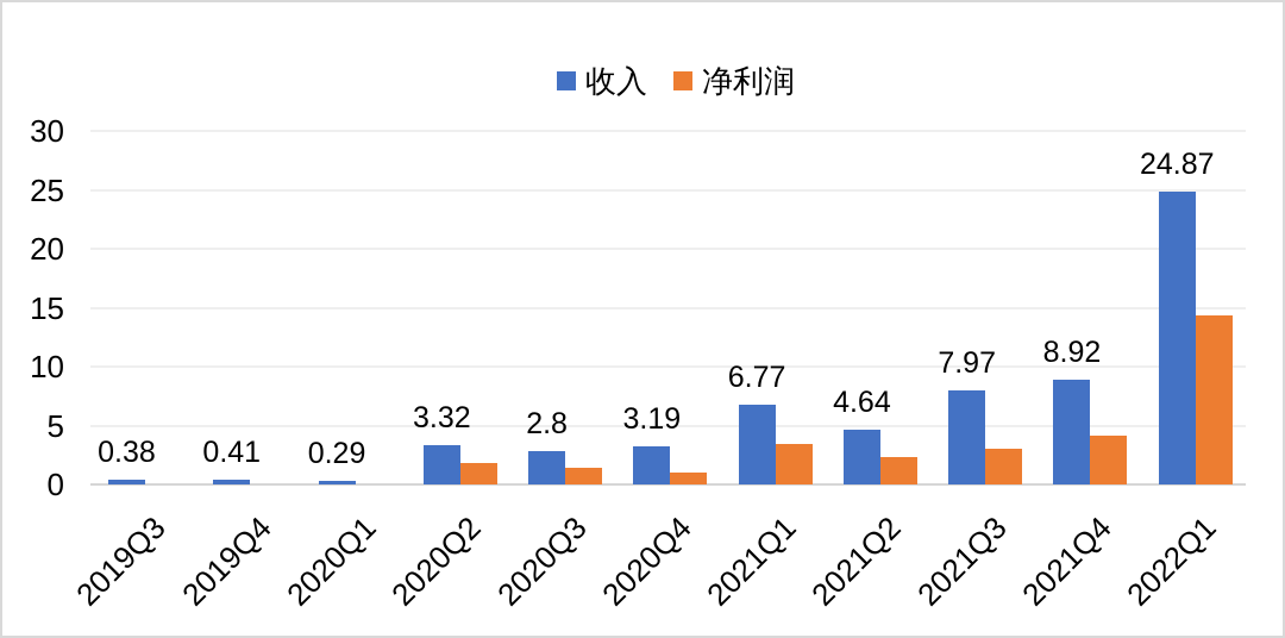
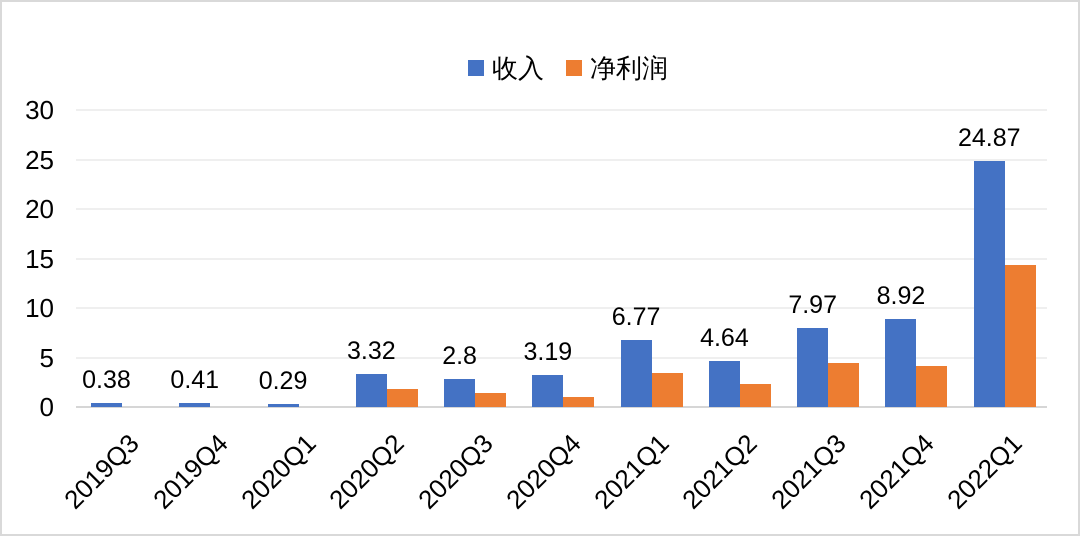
净利润/2021Q3: 3 -> 4
